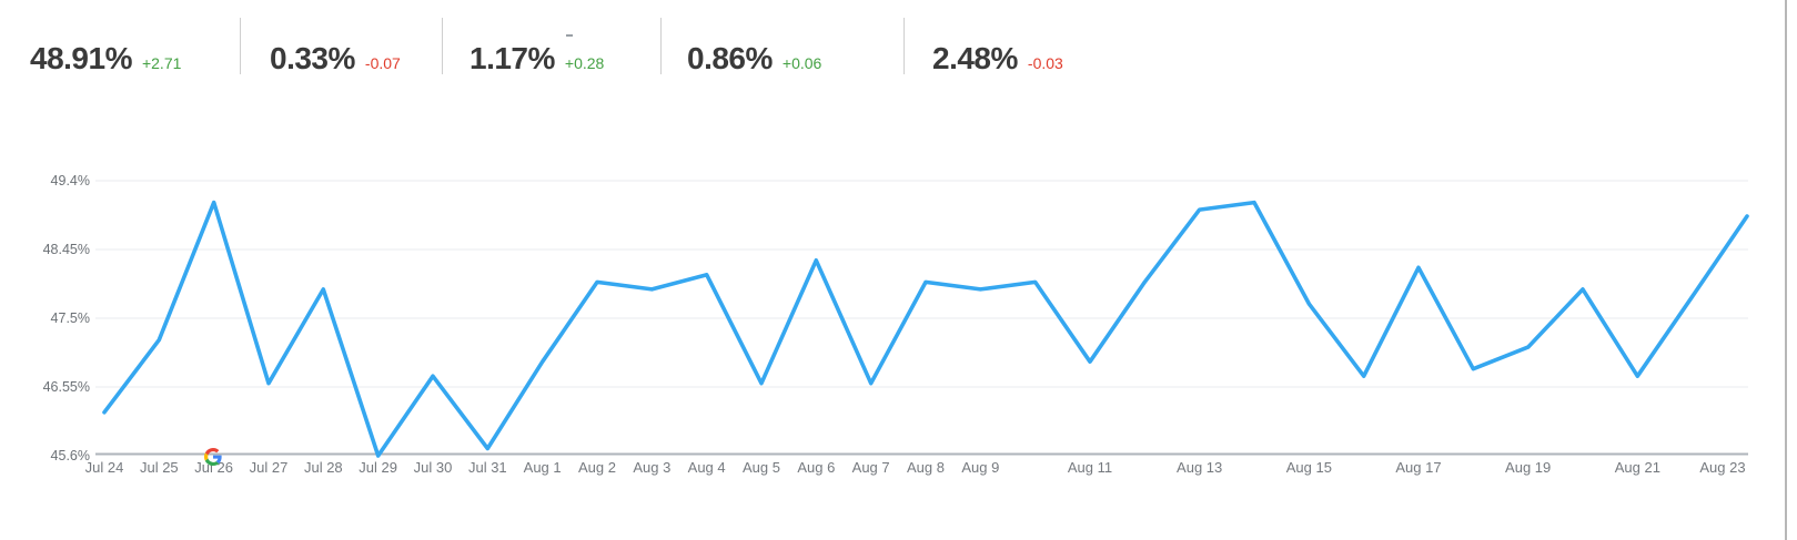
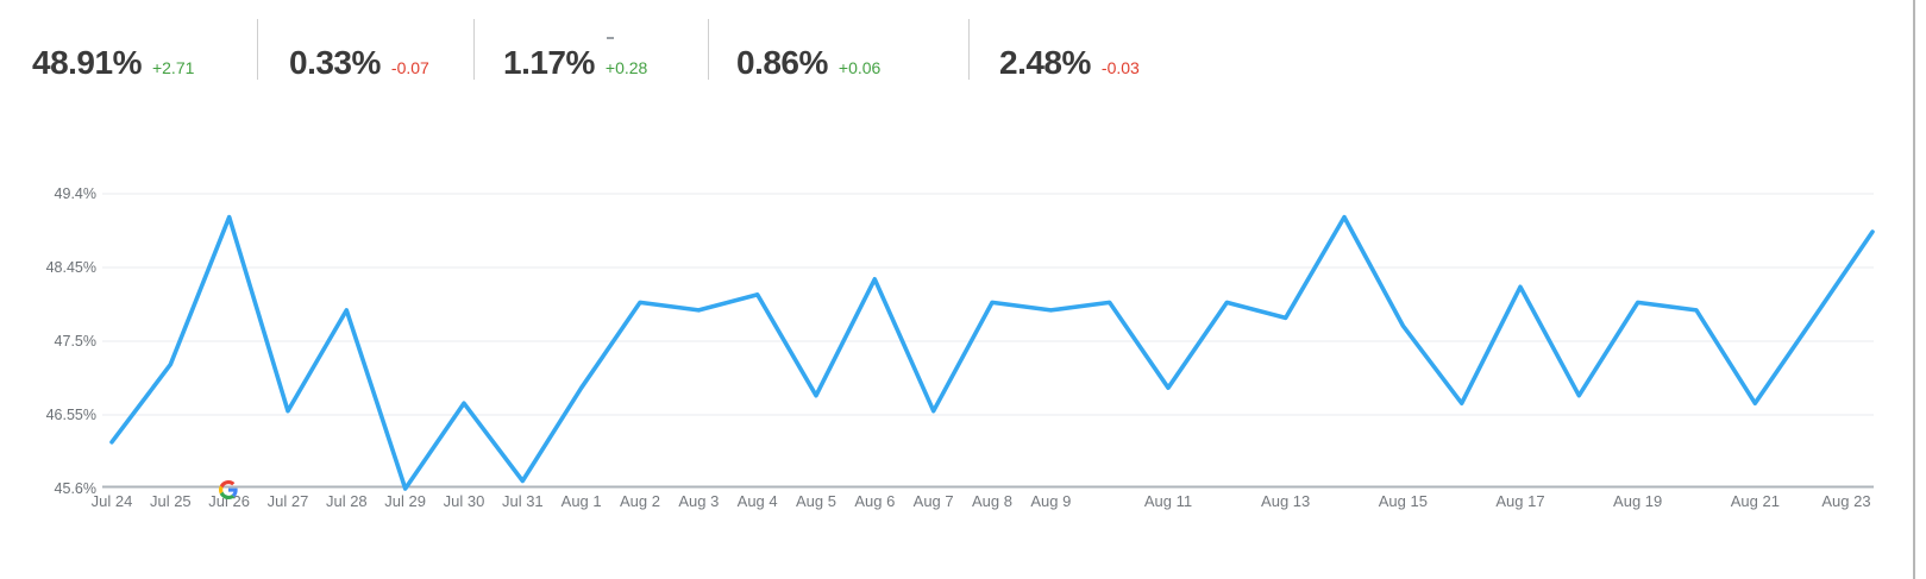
Aug 5: 46.6% -> 46.8%
Aug 13: 49.0% -> 47.8%
Aug 19: 47.1% -> 48.0%
